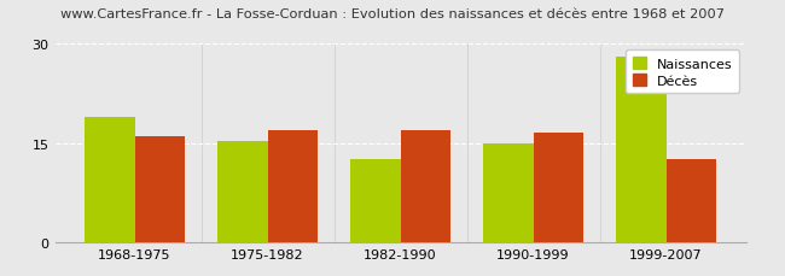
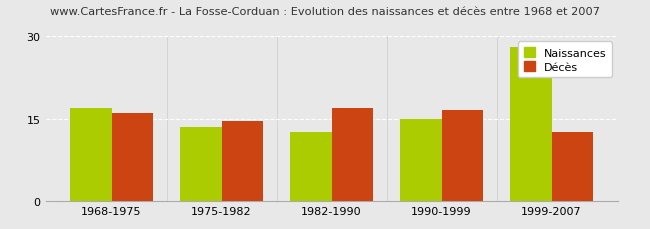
Naissances/1968-1975: 19.0 -> 17.0
Naissances/1975-1982: 15.2 -> 13.5
Décès/1975-1982: 17.0 -> 14.5
